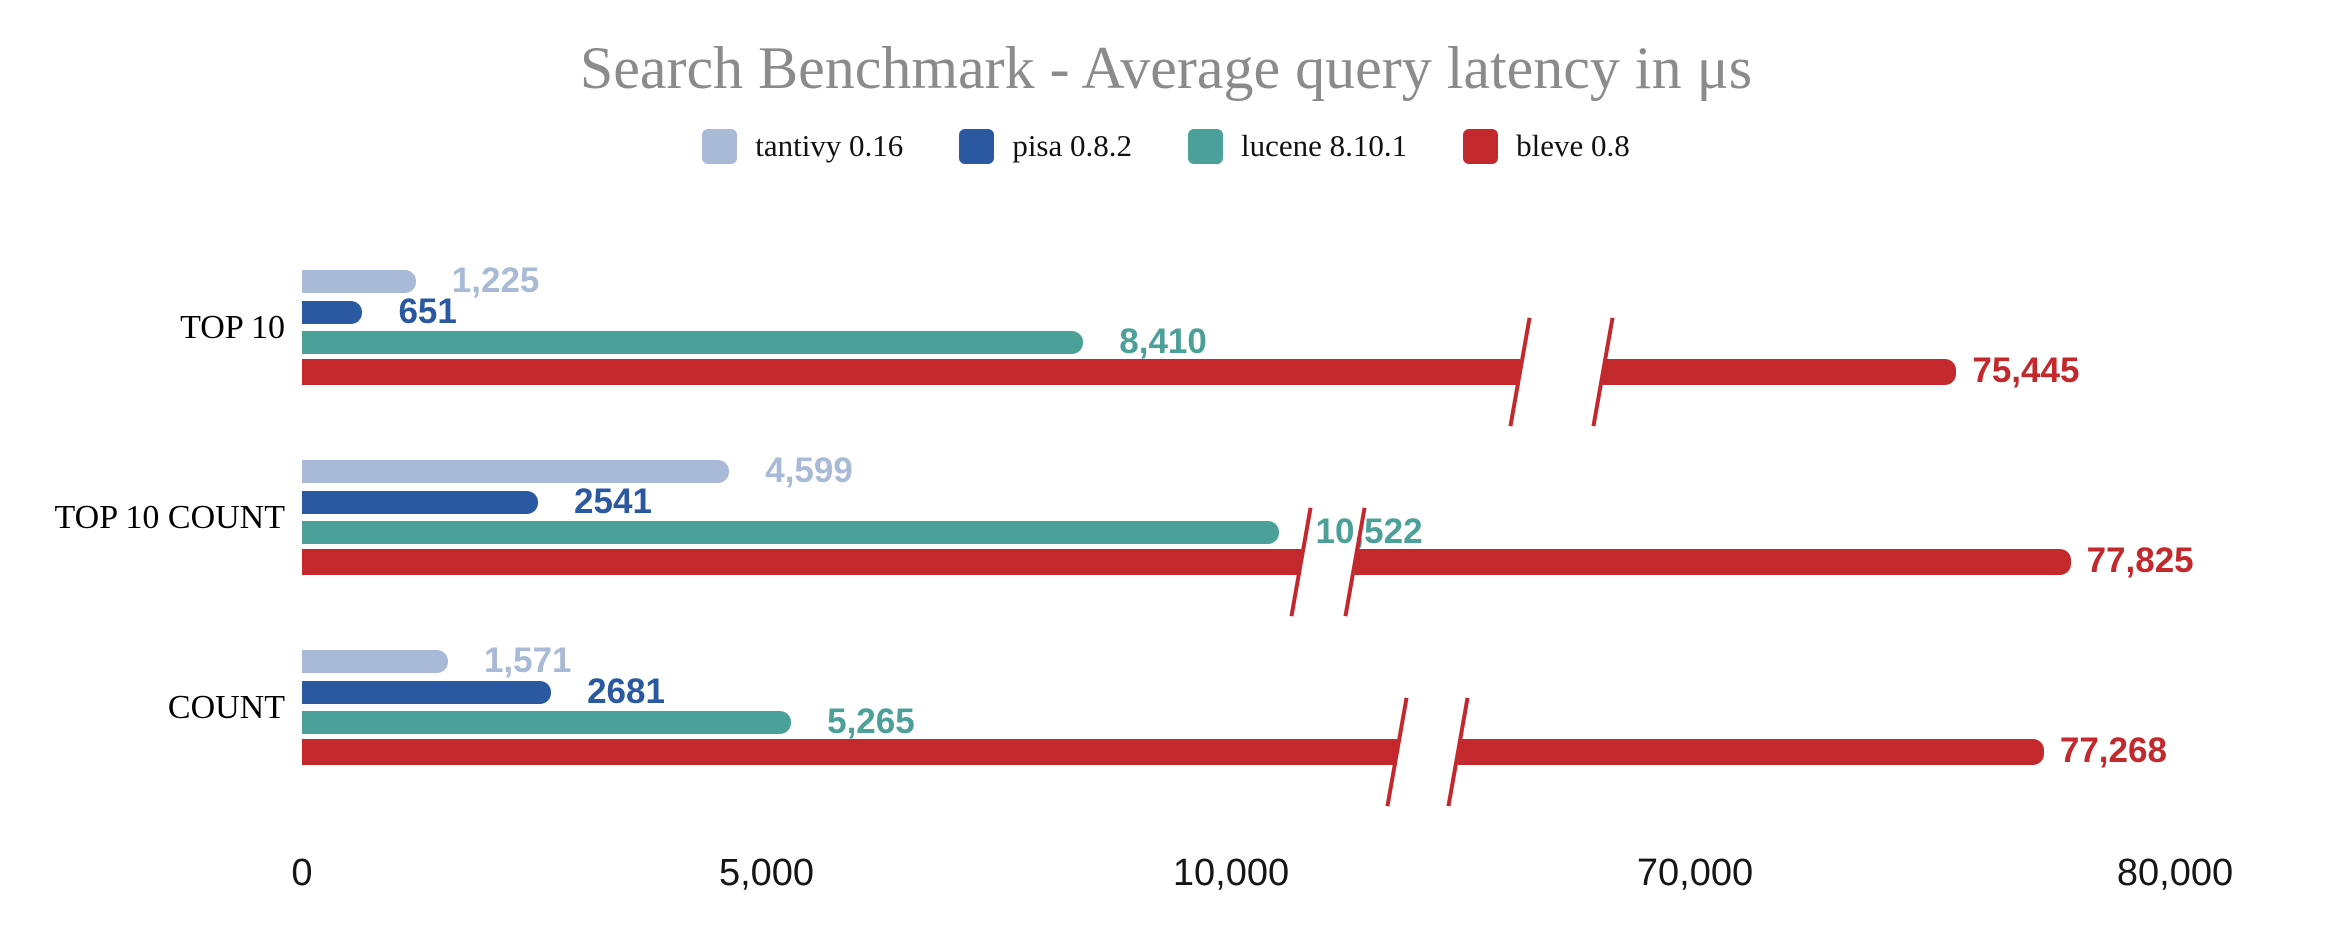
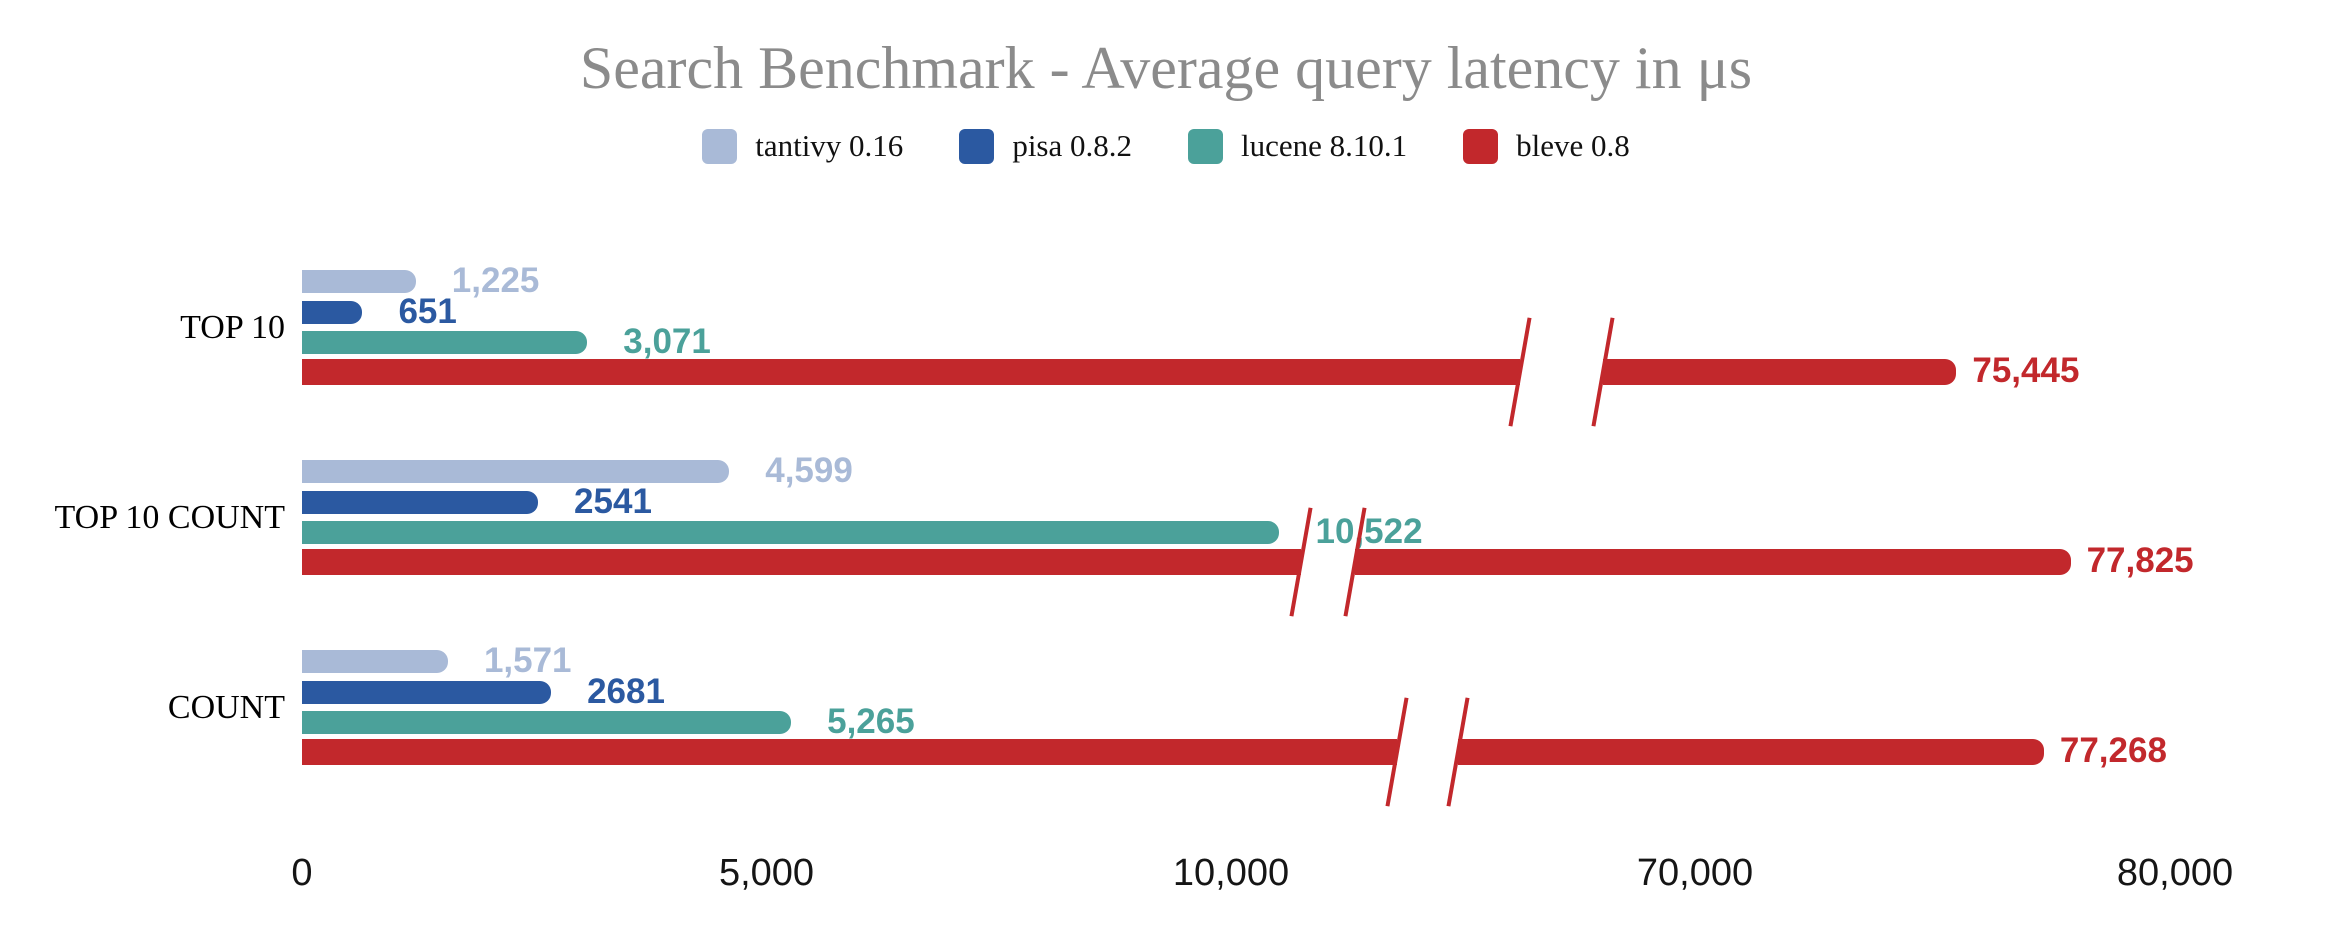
lucene 8.10.1/TOP 10: 8,410 -> 3,071
